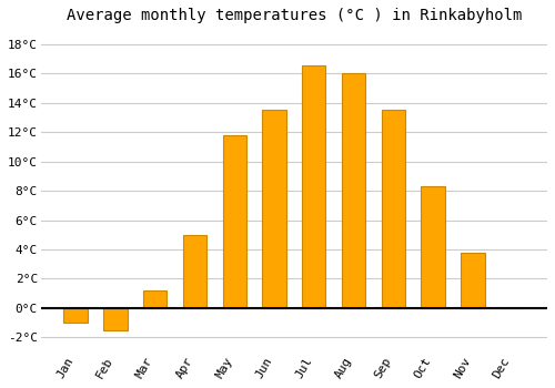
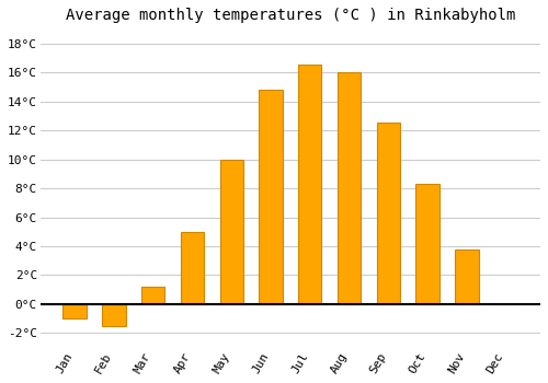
May: 11.8°C -> 10.0°C
Jun: 13.5°C -> 14.8°C
Sep: 13.5°C -> 12.5°C
